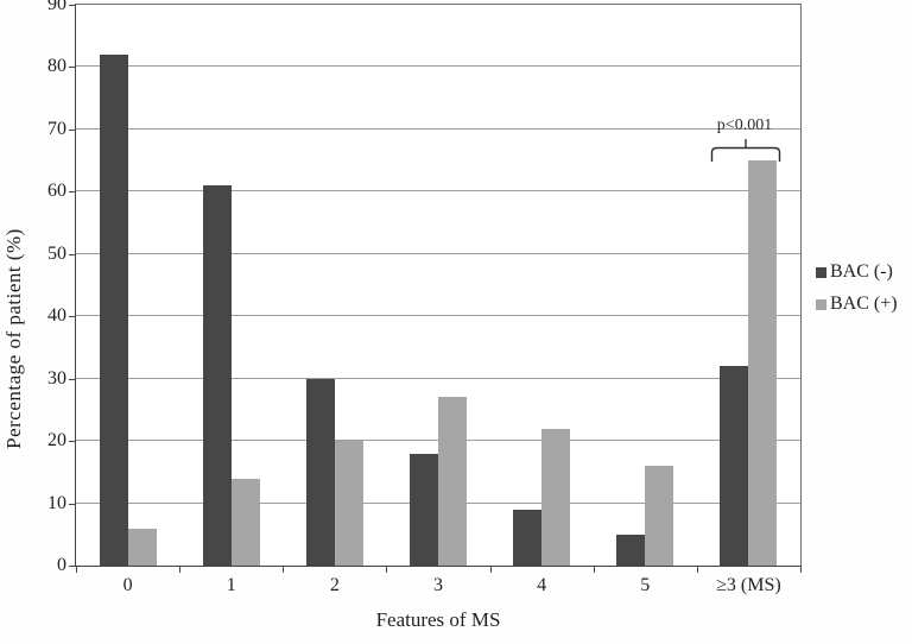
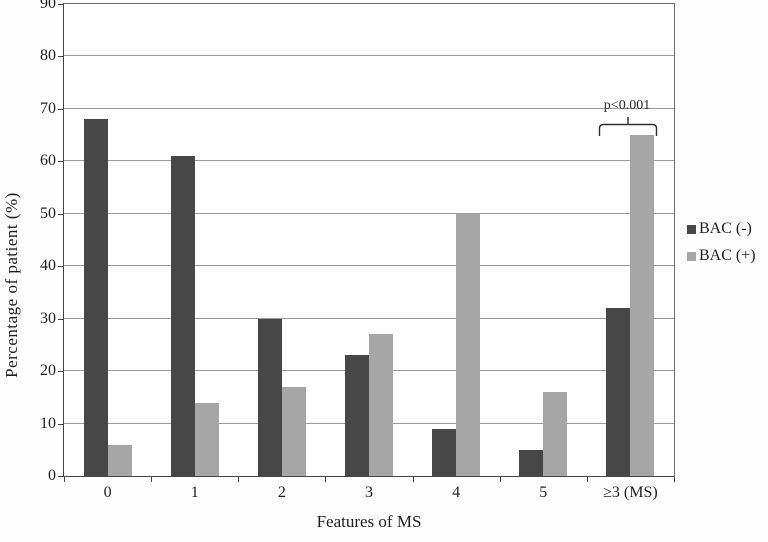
BAC (-)/0: 82 -> 68
BAC (+)/2: 20 -> 17
BAC (-)/3: 18 -> 23
BAC (+)/4: 22 -> 50
